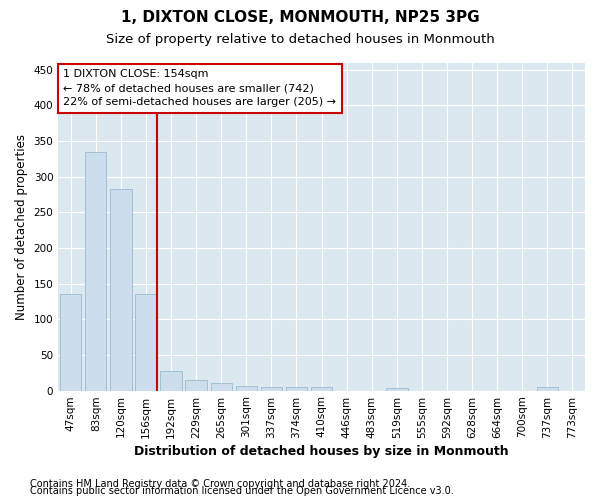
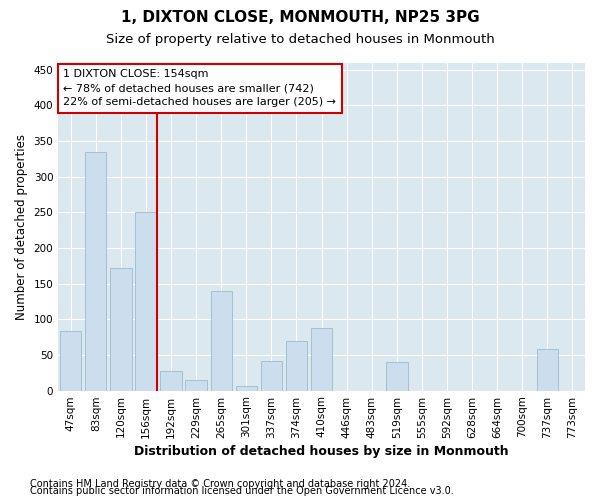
47sqm: 135 -> 84
120sqm: 283 -> 172
156sqm: 135 -> 250
265sqm: 11 -> 140
337sqm: 5 -> 42
374sqm: 5 -> 70
410sqm: 5 -> 88
519sqm: 4 -> 40
737sqm: 5 -> 58
